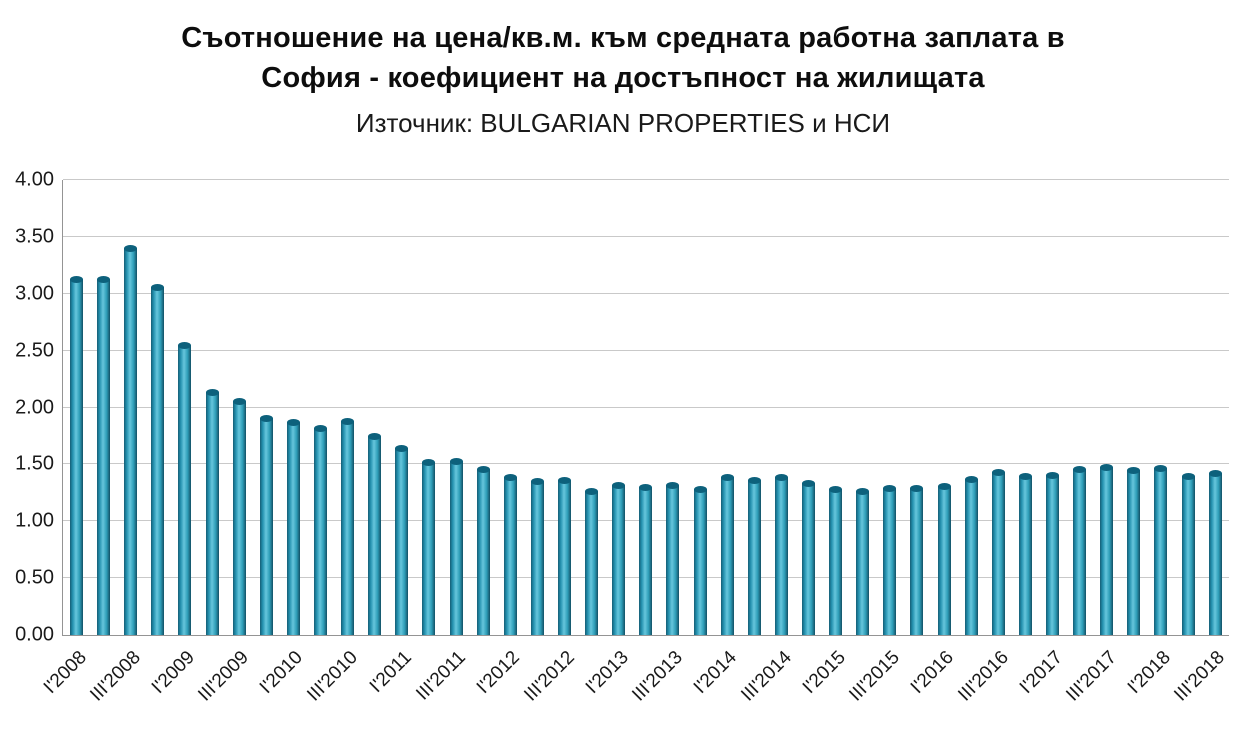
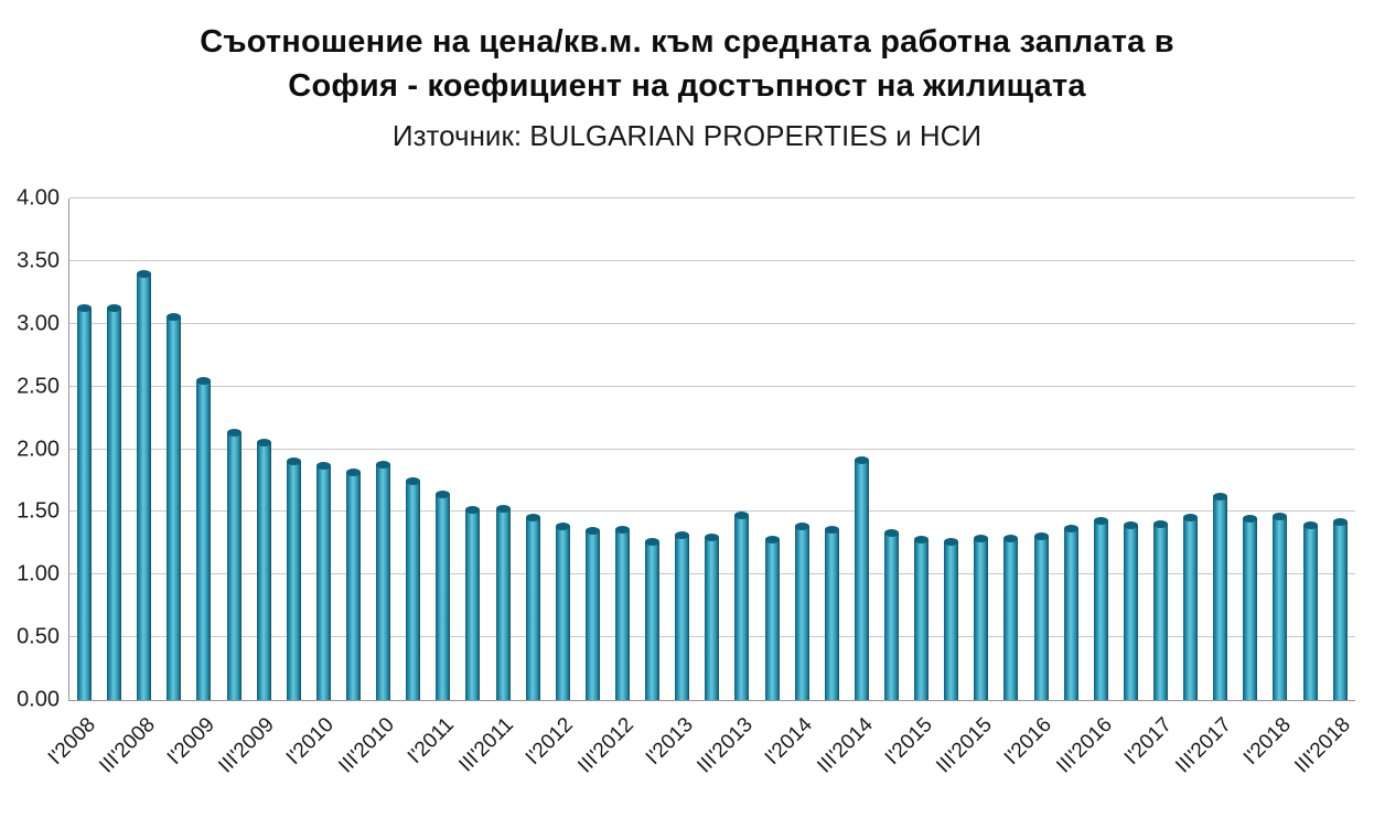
III'2013: 1.32 -> 1.48
III'2014: 1.39 -> 1.92
III'2017: 1.48 -> 1.63
